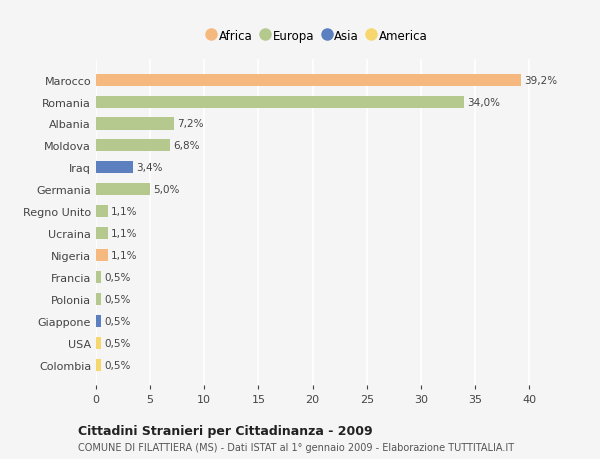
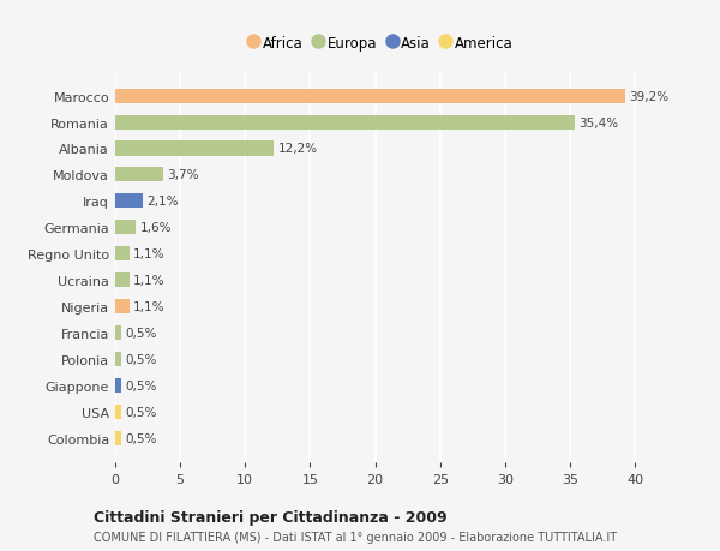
Romania: 34,0% -> 35,4%
Albania: 7,2% -> 12,2%
Moldova: 6,8% -> 3,7%
Iraq: 3,4% -> 2,1%
Germania: 5,0% -> 1,6%
